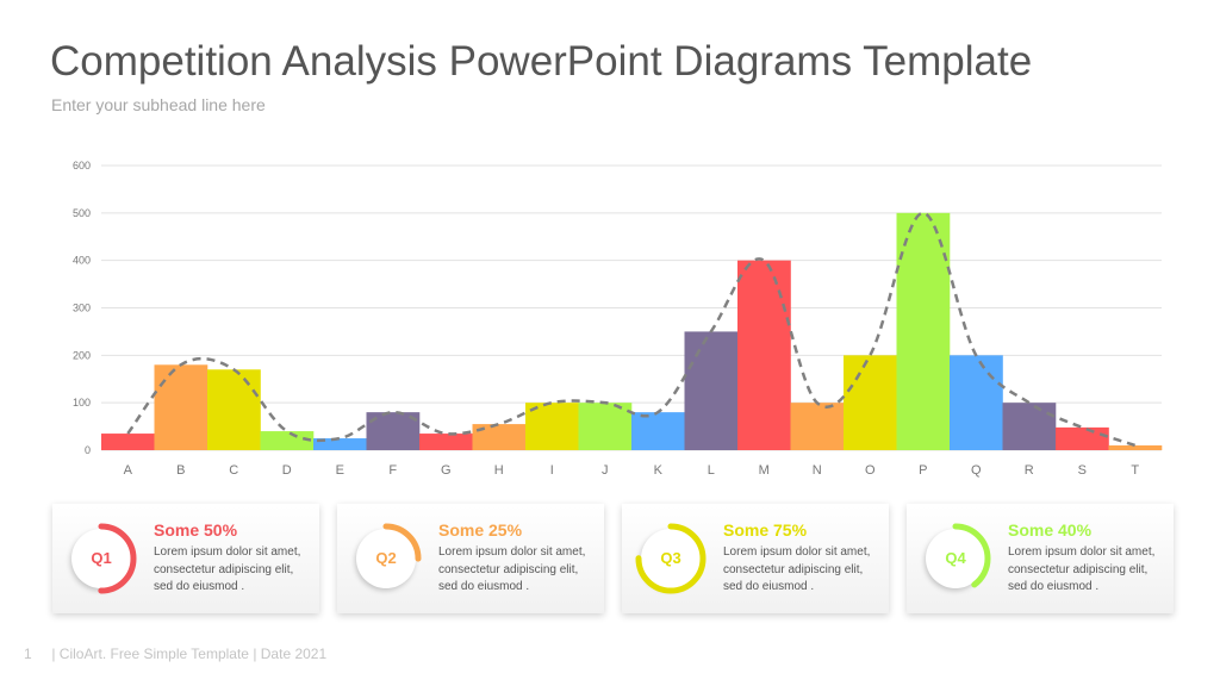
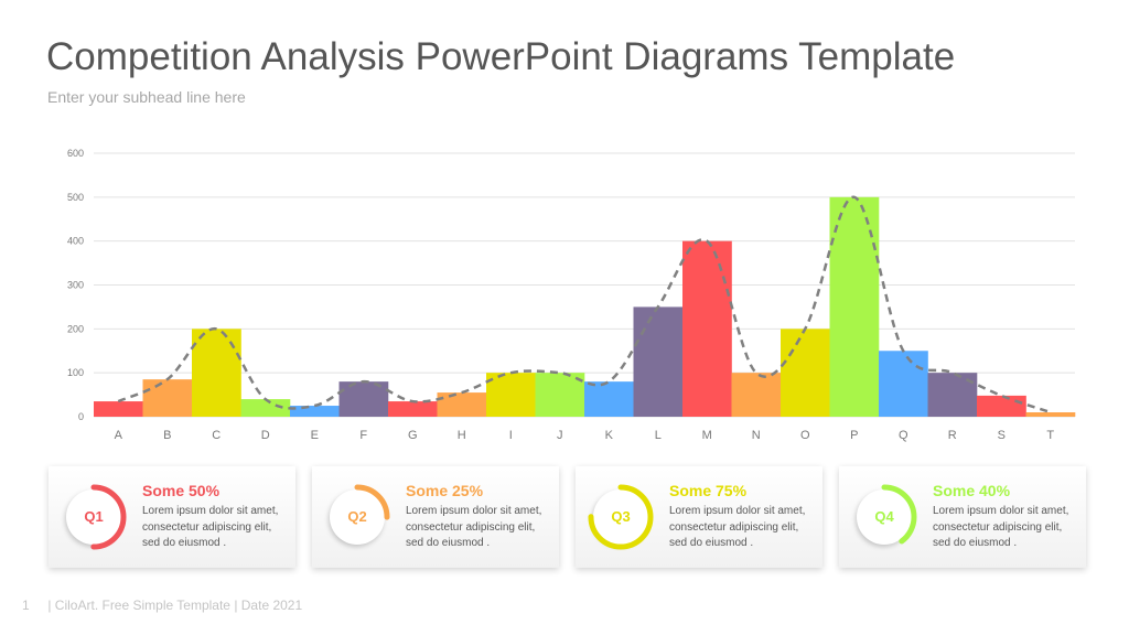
B: 180 -> 80
C: 170 -> 200
Q: 200 -> 150
